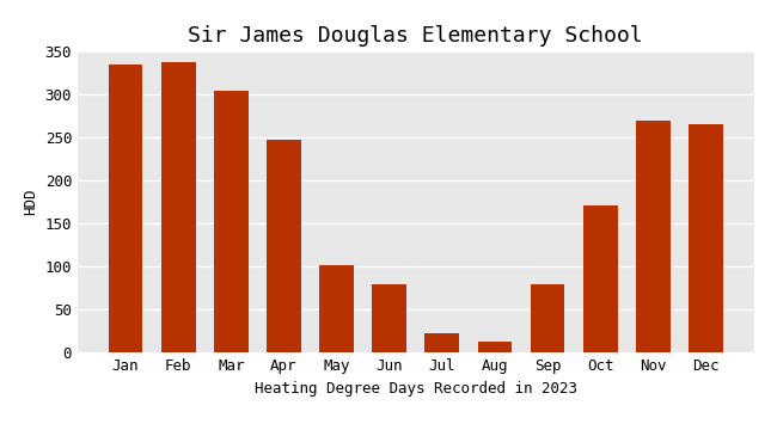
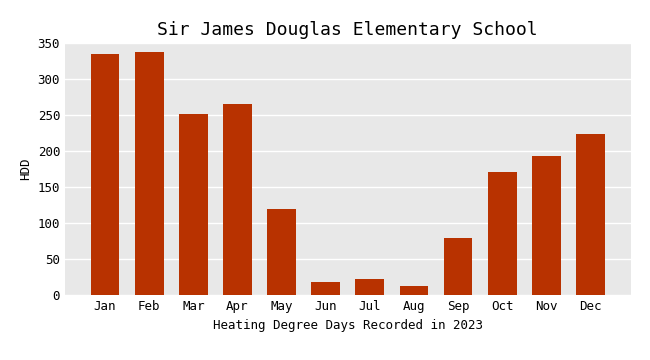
Mar: 304 -> 252
Apr: 248 -> 266
May: 101 -> 120
Jun: 80 -> 18
Nov: 270 -> 194
Dec: 265 -> 224
